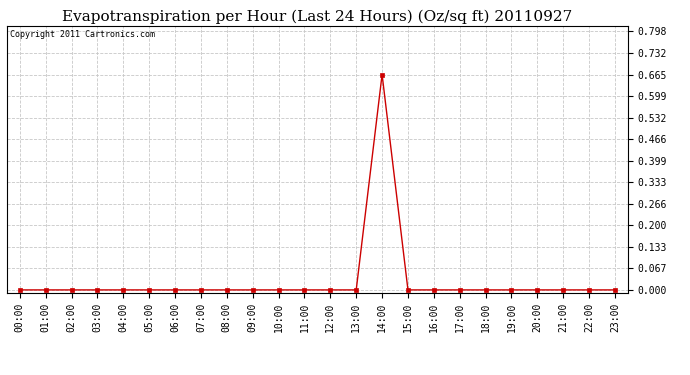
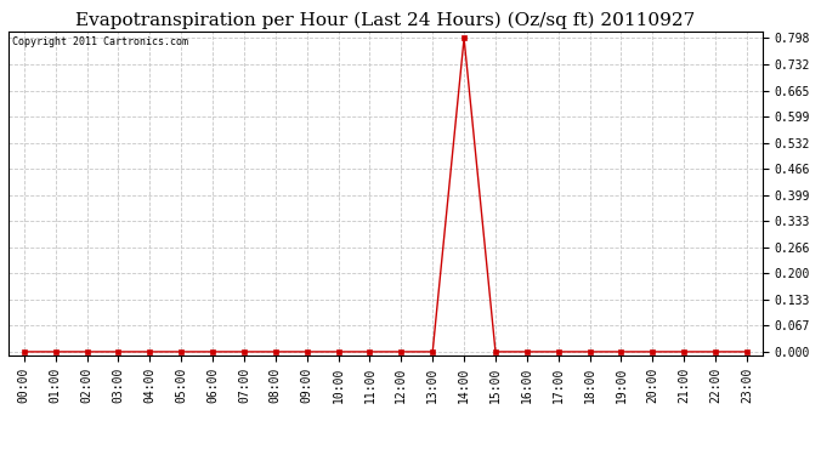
14:00: 0.665 -> 0.798
